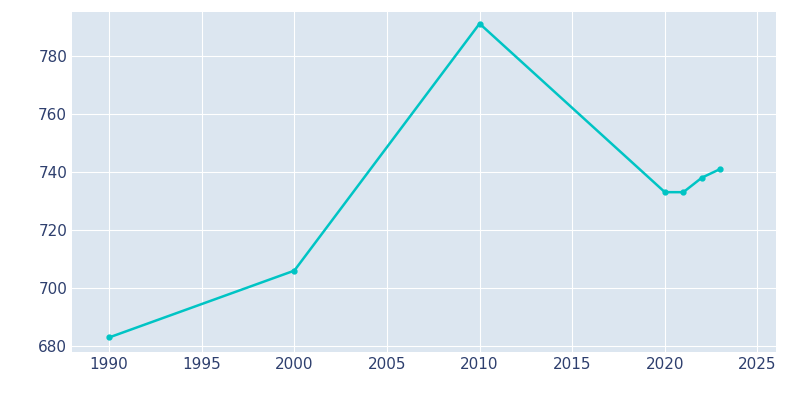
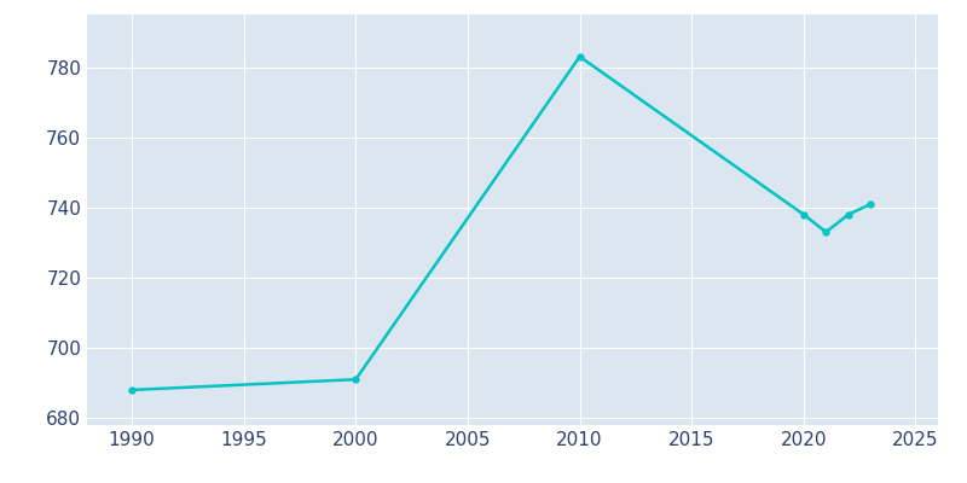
1990: 683 -> 688
2000: 706 -> 691
2010: 791 -> 783
2020: 733 -> 738
